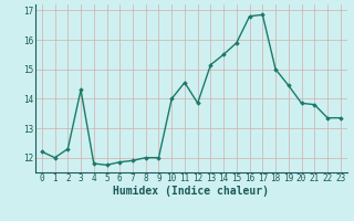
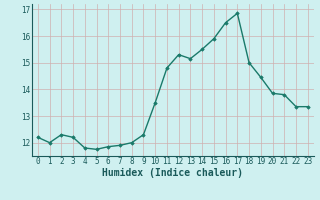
3: 14.30 -> 12.20
9: 12.00 -> 12.30
10: 14.00 -> 13.50
11: 14.55 -> 14.80
12: 13.85 -> 15.30
16: 16.80 -> 16.50
